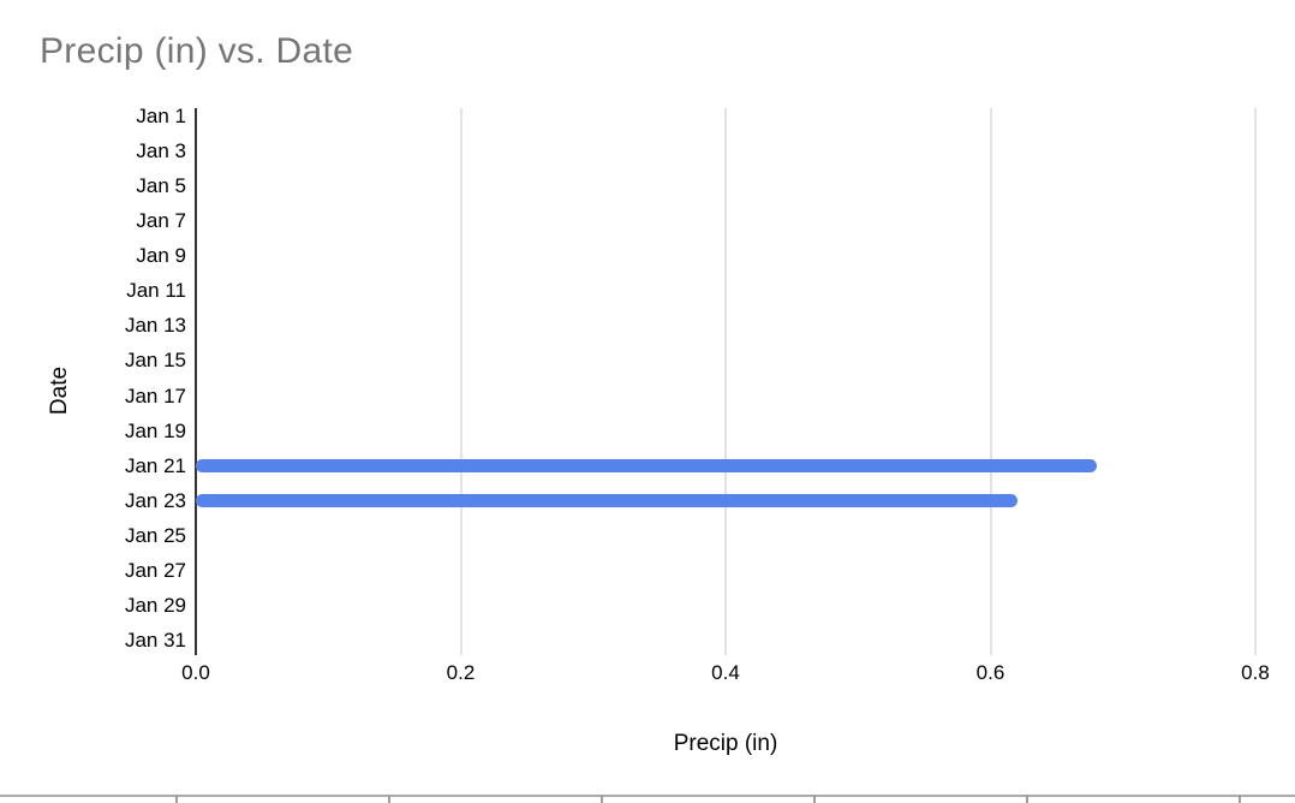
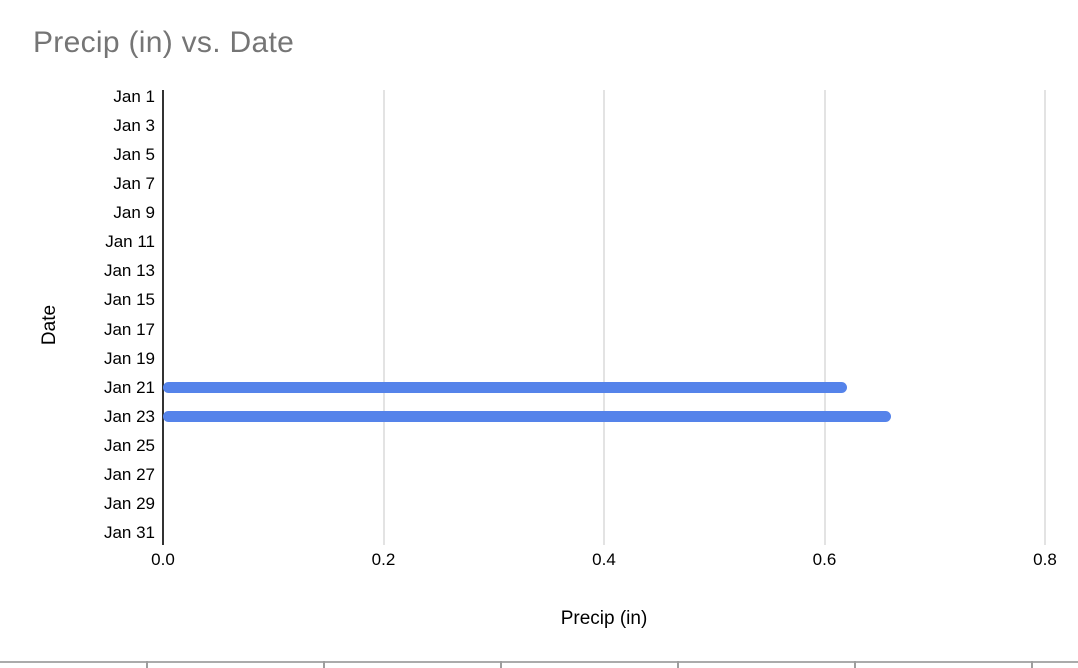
Jan 21: 0.68 -> 0.62
Jan 23: 0.62 -> 0.66
